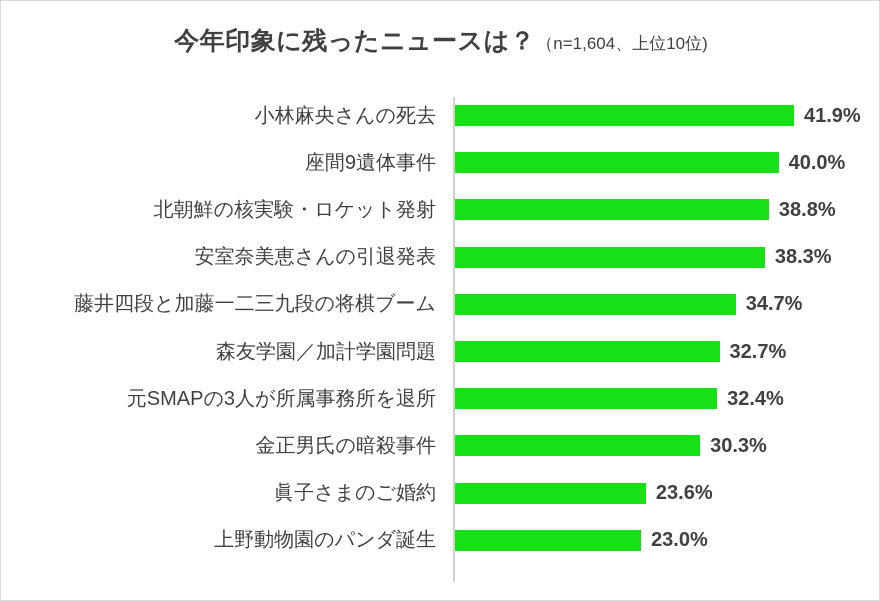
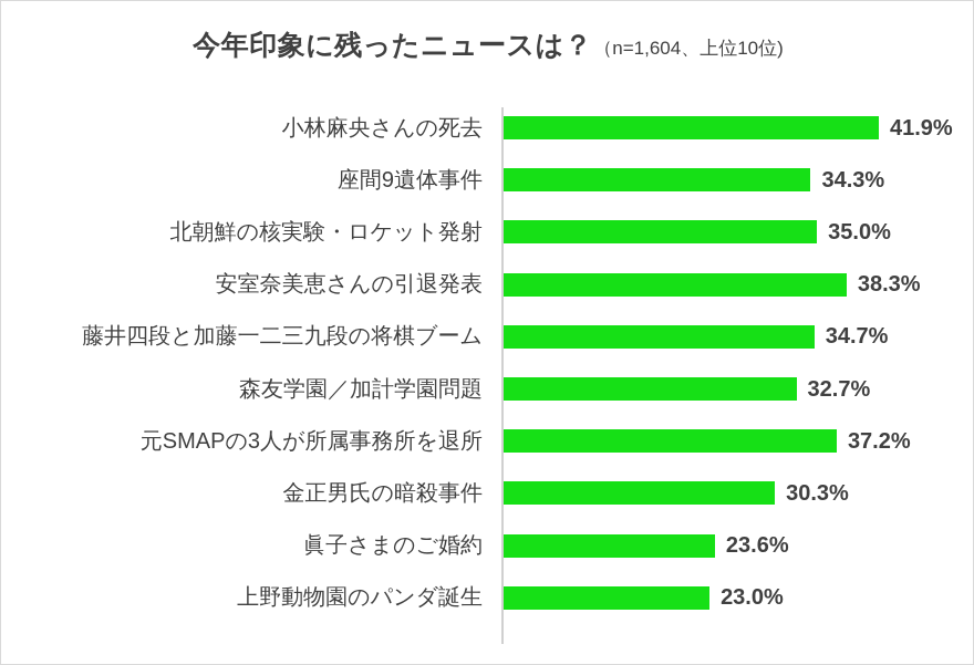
座間9遺体事件: 40.0% -> 34.3%
北朝鮮の核実験・ロケット発射: 38.8% -> 35.0%
元SMAPの3人が所属事務所を退所: 32.4% -> 37.2%
